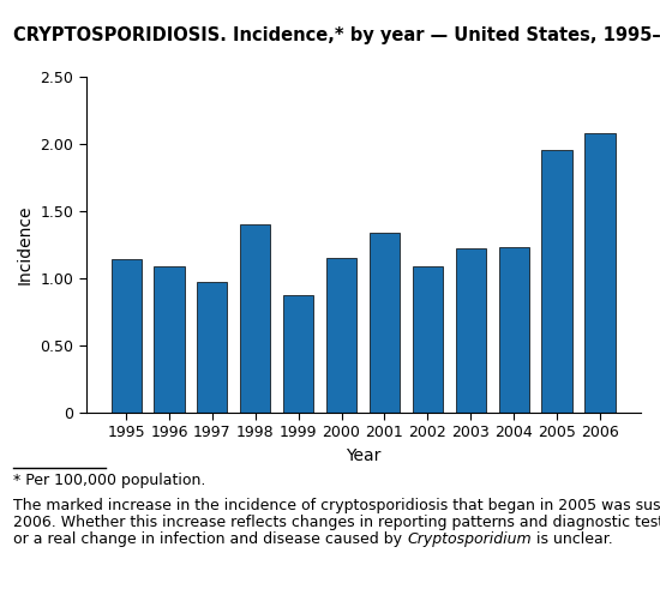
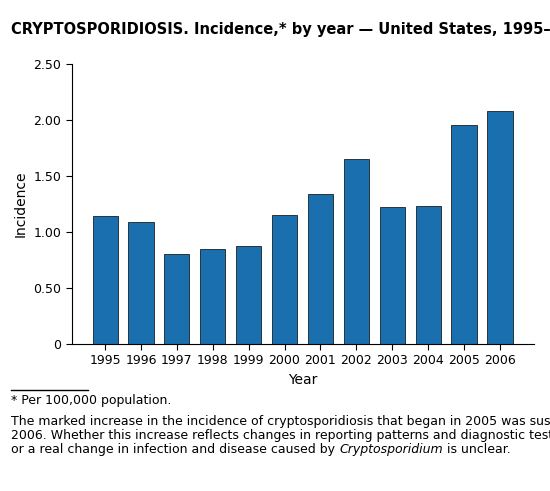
1997: 0.97 -> 0.80
1998: 1.40 -> 0.85
2002: 1.09 -> 1.65
